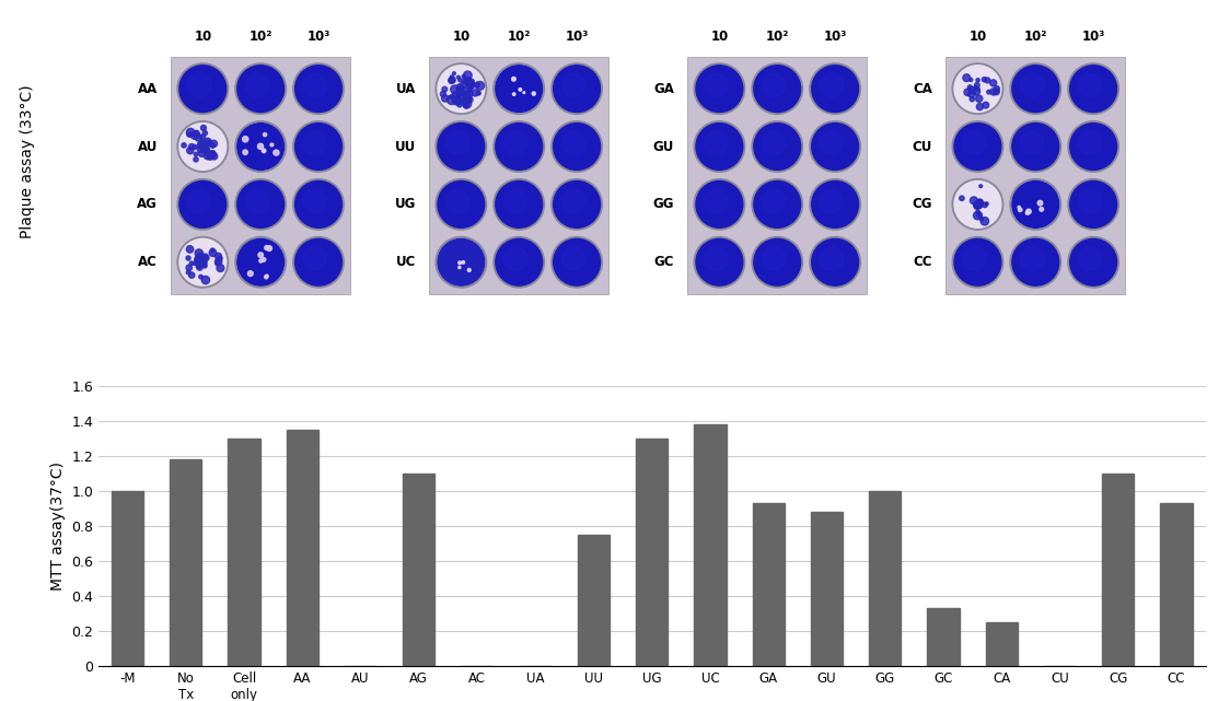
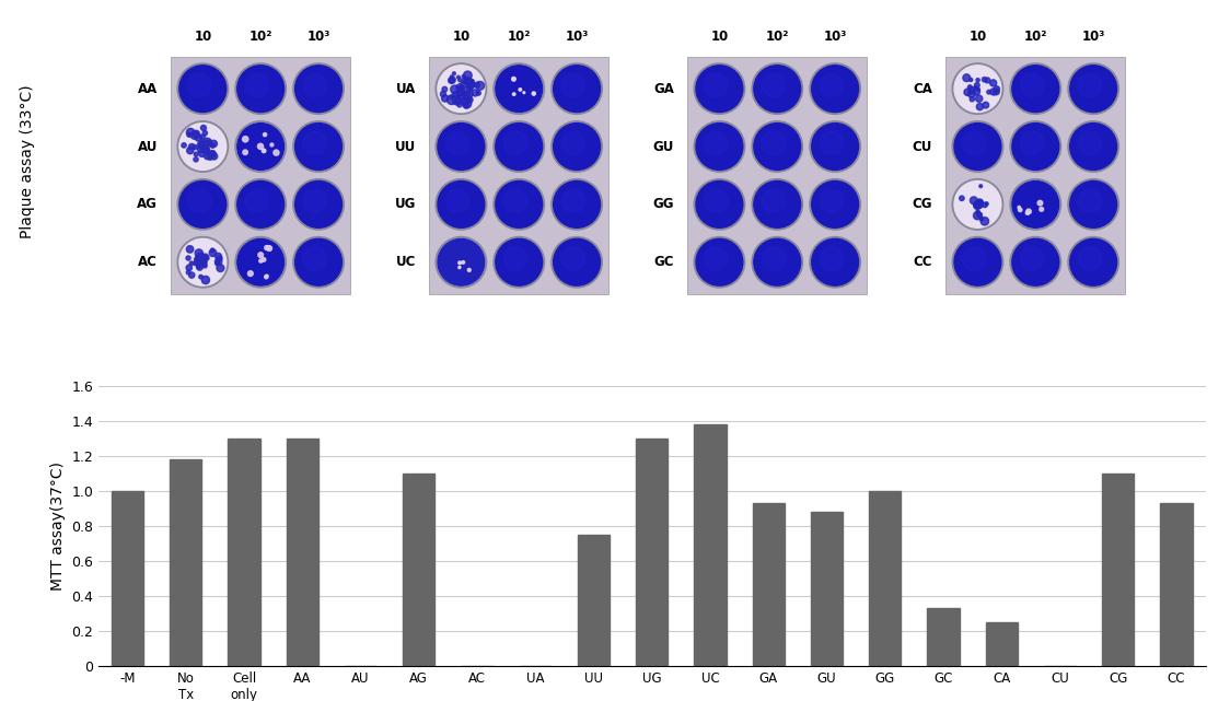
AA: 1.35 -> 1.30
